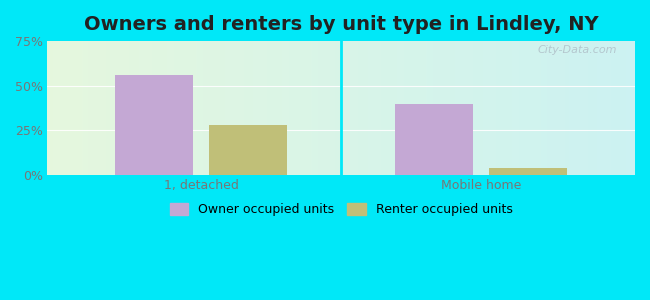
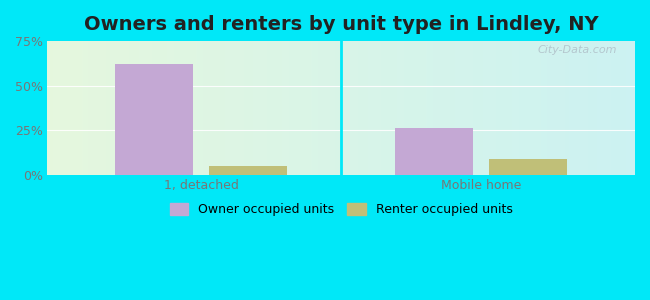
Owner occupied units/1, detached: 56% -> 62%
Renter occupied units/1, detached: 28% -> 5%
Owner occupied units/Mobile home: 40% -> 26%
Renter occupied units/Mobile home: 4% -> 9%
